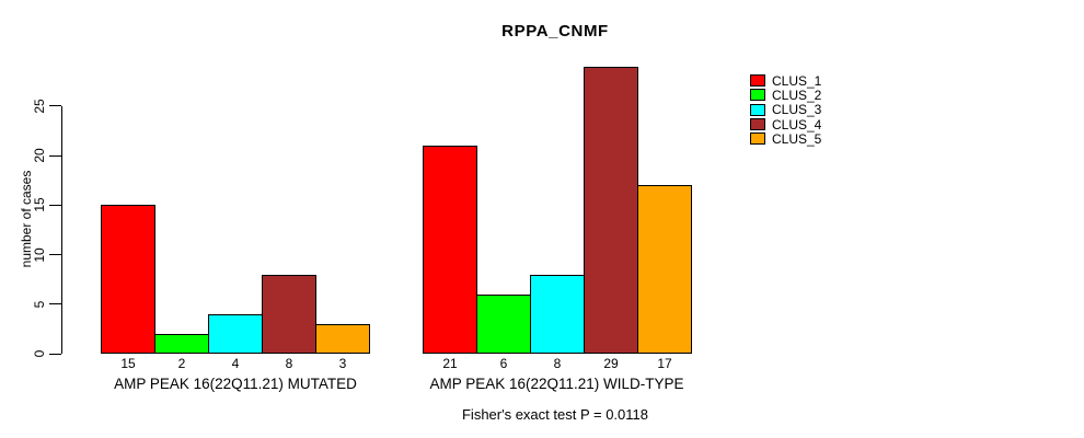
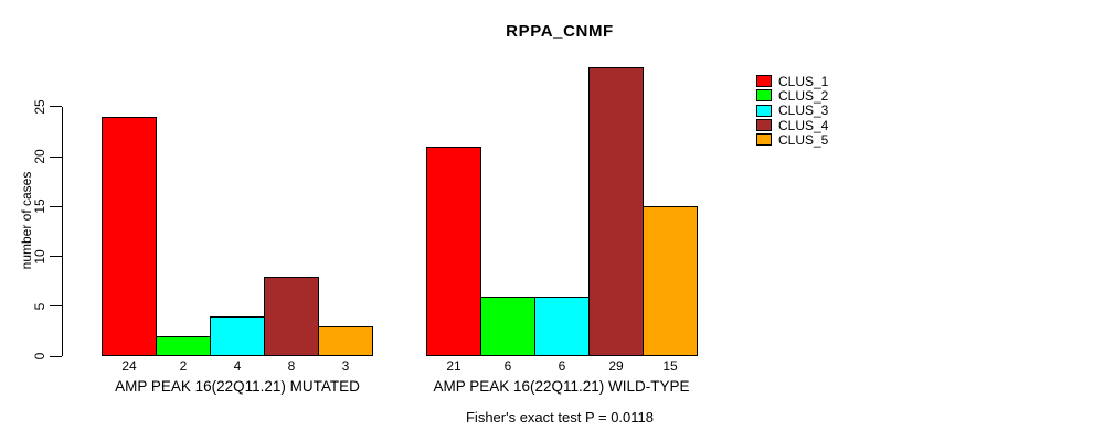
CLUS_1/AMP PEAK 16(22Q11.21) MUTATED: 15 -> 24
CLUS_3/AMP PEAK 16(22Q11.21) WILD-TYPE: 8 -> 6
CLUS_5/AMP PEAK 16(22Q11.21) WILD-TYPE: 17 -> 15
